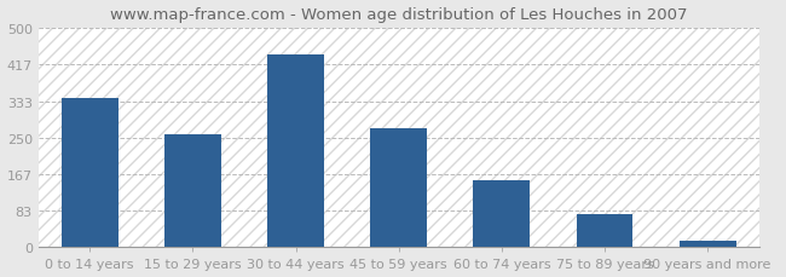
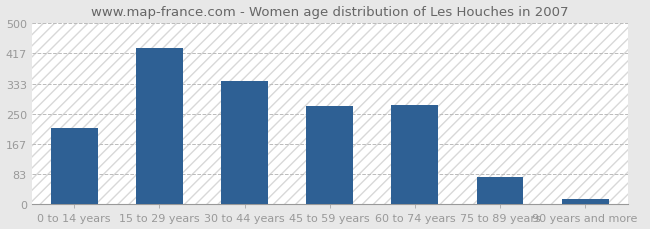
0 to 14 years: 340 -> 210
15 to 29 years: 258 -> 430
30 to 44 years: 440 -> 340
60 to 74 years: 152 -> 275
